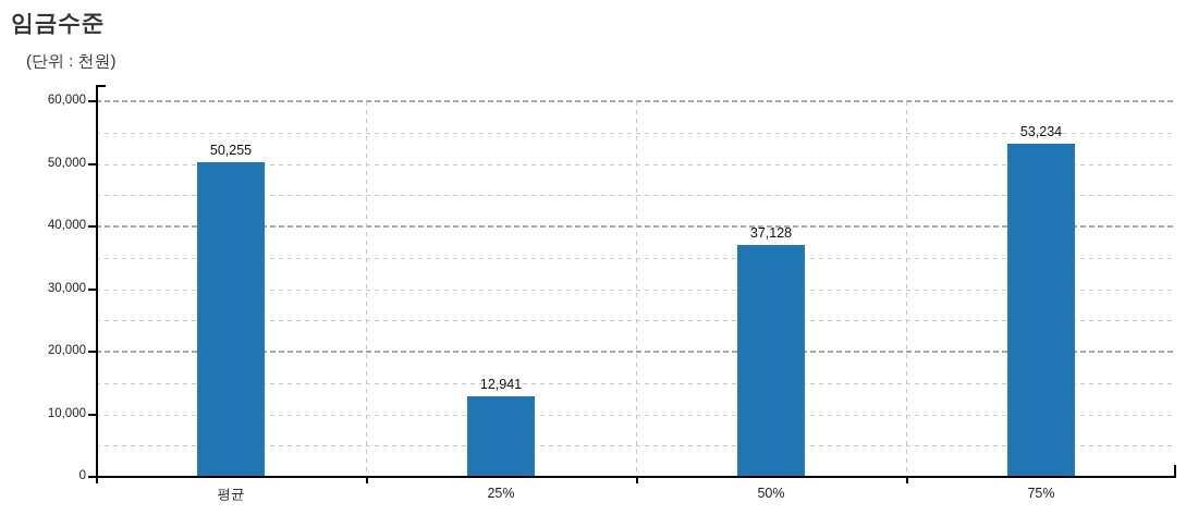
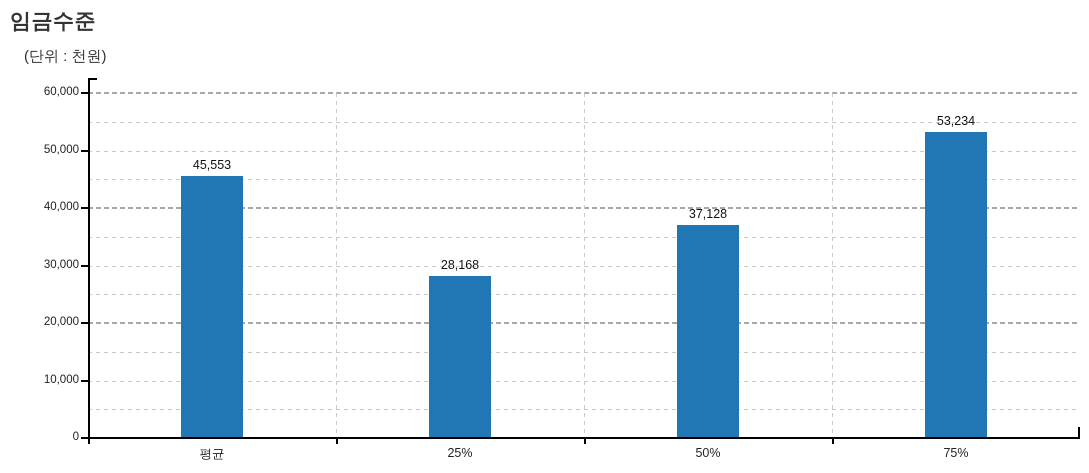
평균: 50,255 -> 45,553
25%: 12,941 -> 28,168
